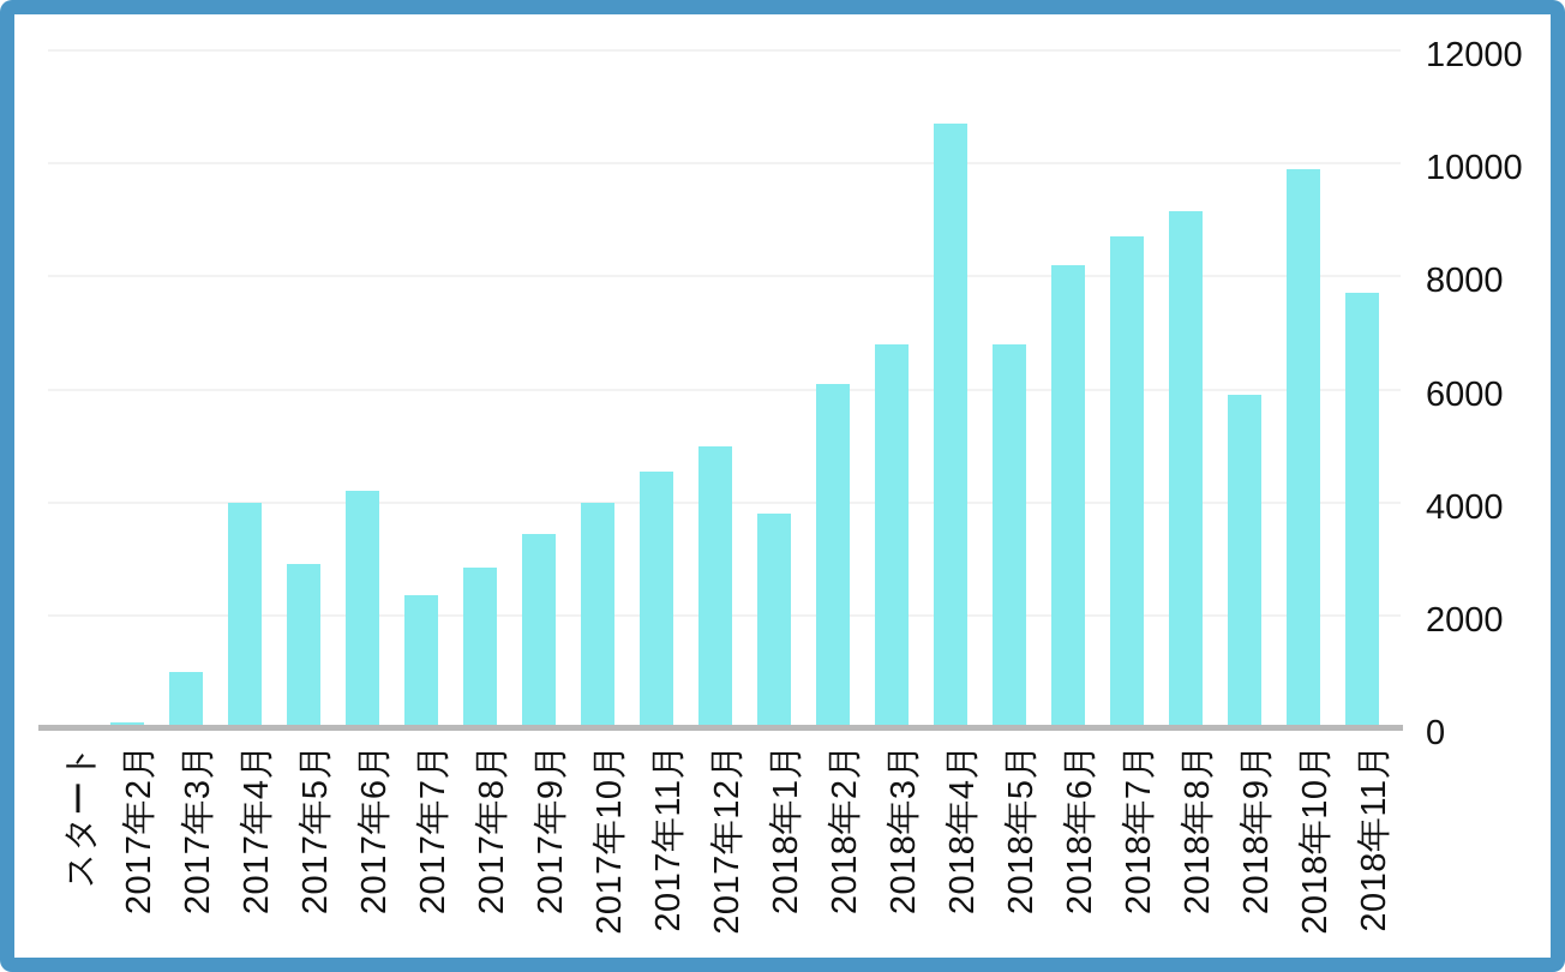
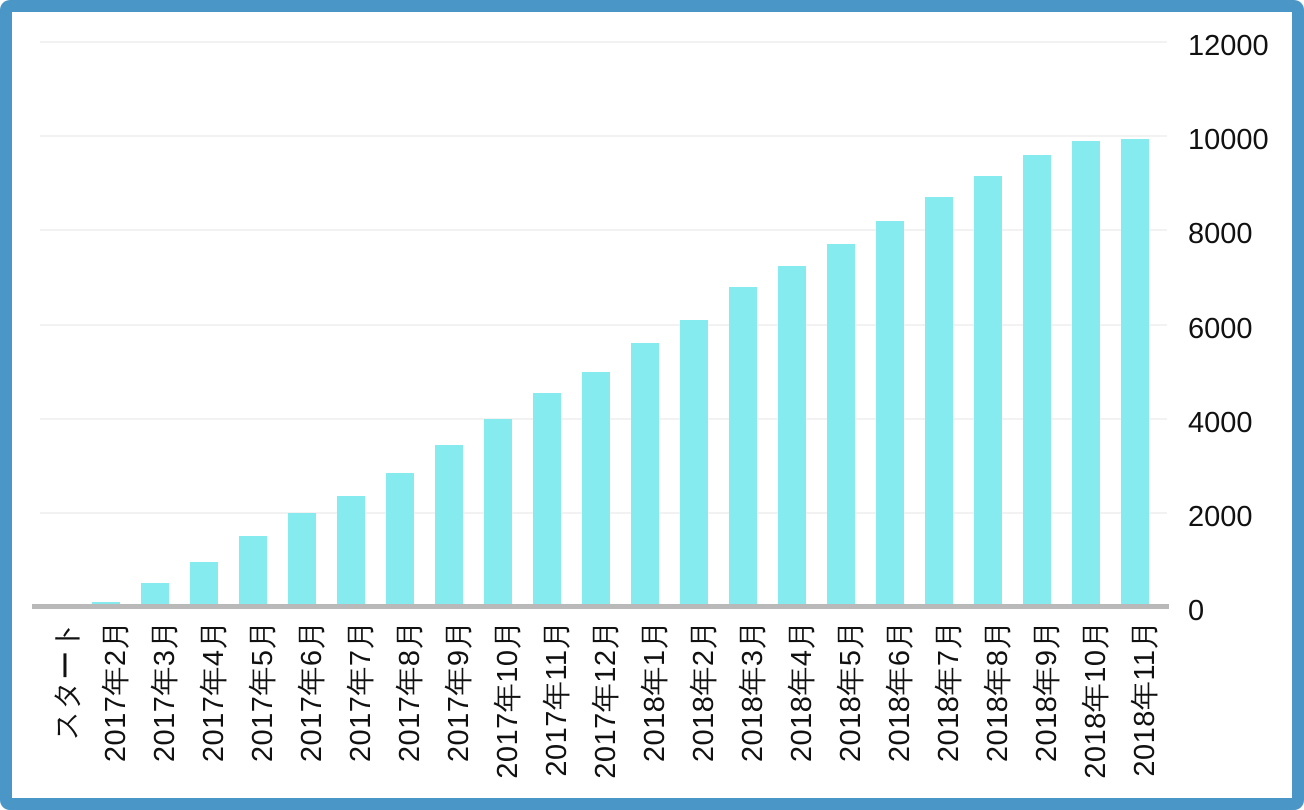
2017年3月: 1000 -> 500
2017年4月: 4000 -> 1000
2017年5月: 2900 -> 1500
2017年6月: 4200 -> 2000
2018年1月: 3800 -> 5600
2018年4月: 10700 -> 7200
2018年5月: 6800 -> 7700
2018年9月: 5900 -> 9600
2018年11月: 7700 -> 10000
